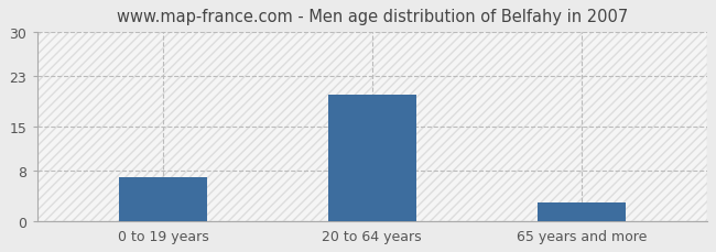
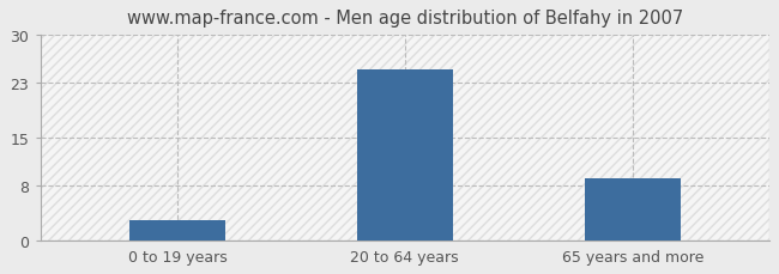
0 to 19 years: 7 -> 3
20 to 64 years: 20 -> 25
65 years and more: 3 -> 9
